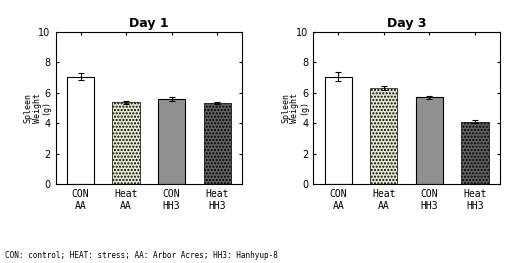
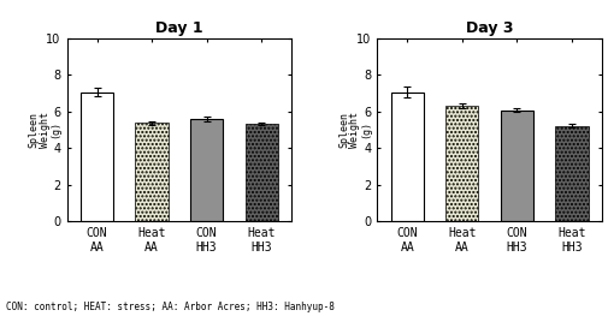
Day 3/CON HH3: 5.7 -> 6.0
Day 3/Heat HH3: 4.1 -> 5.2
